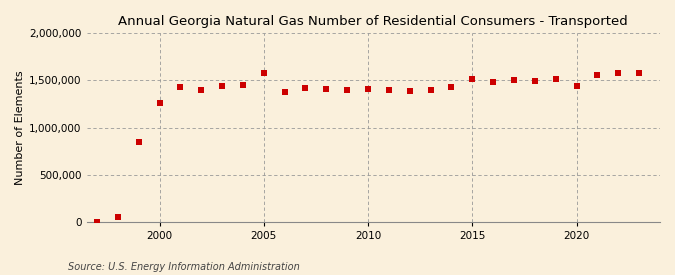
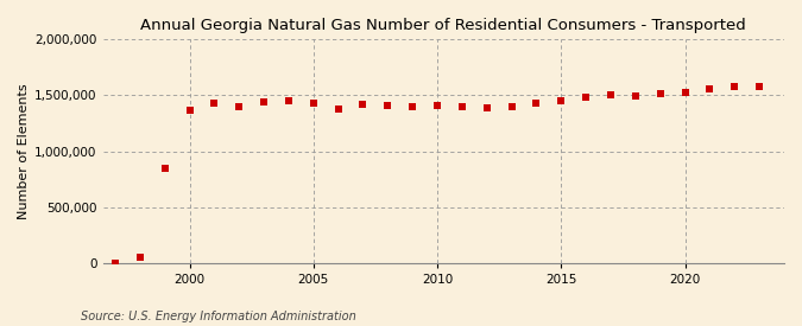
2000: 1,260,000 -> 1,370,000
2005: 1,580,000 -> 1,440,000
2015: 1,520,000 -> 1,450,000
2020: 1,440,000 -> 1,530,000
